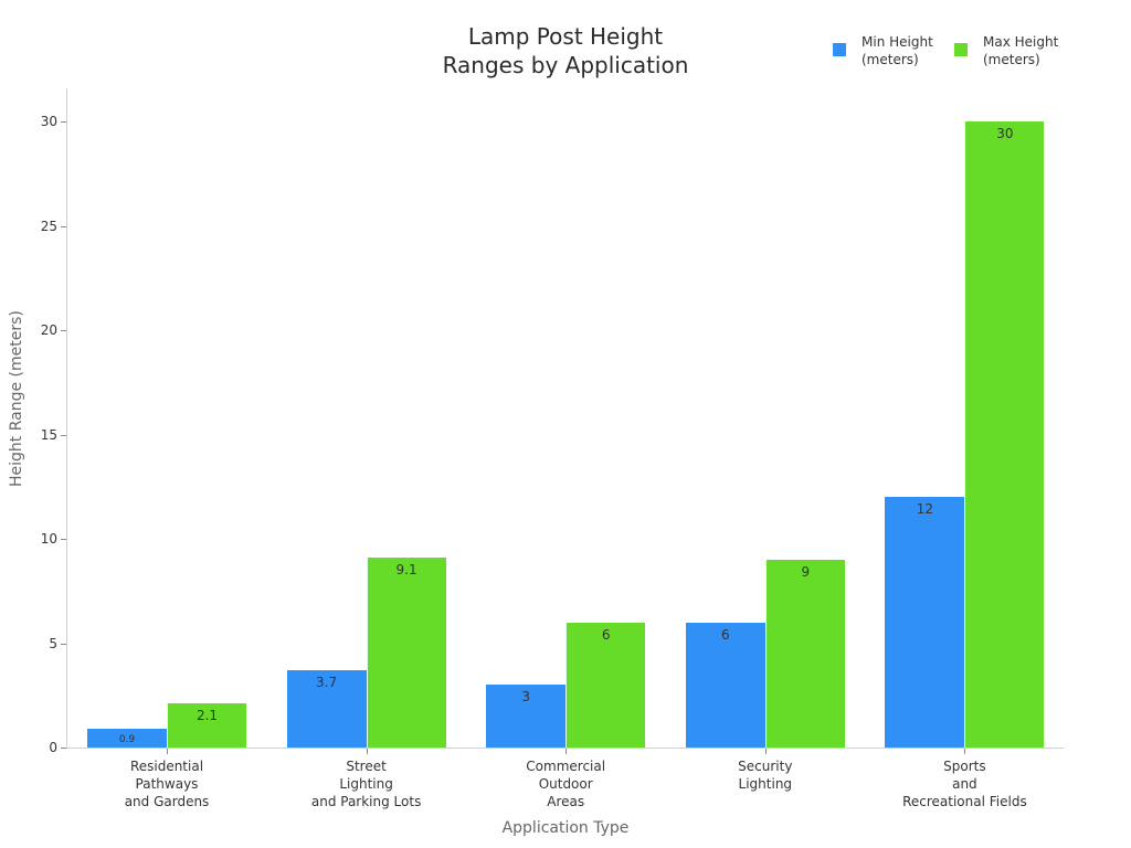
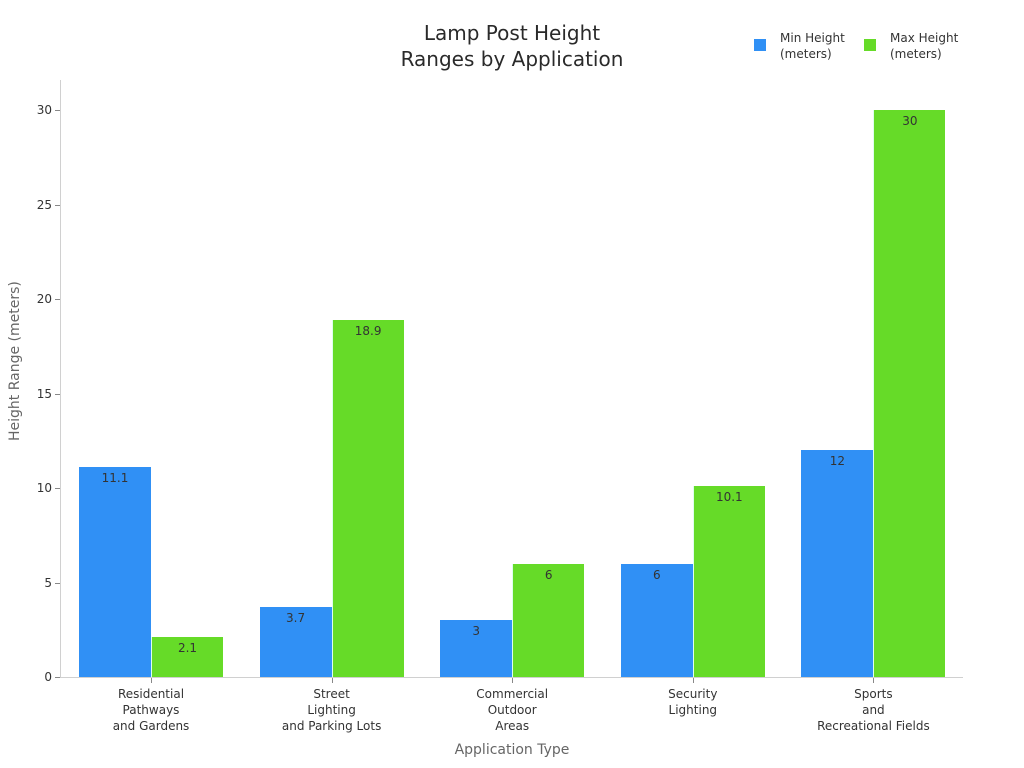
Min Height (meters)/Residential Pathways and Gardens: 0.9 -> 11.1
Max Height (meters)/Street Lighting and Parking Lots: 9.1 -> 18.9
Max Height (meters)/Security Lighting: 9 -> 10.1
